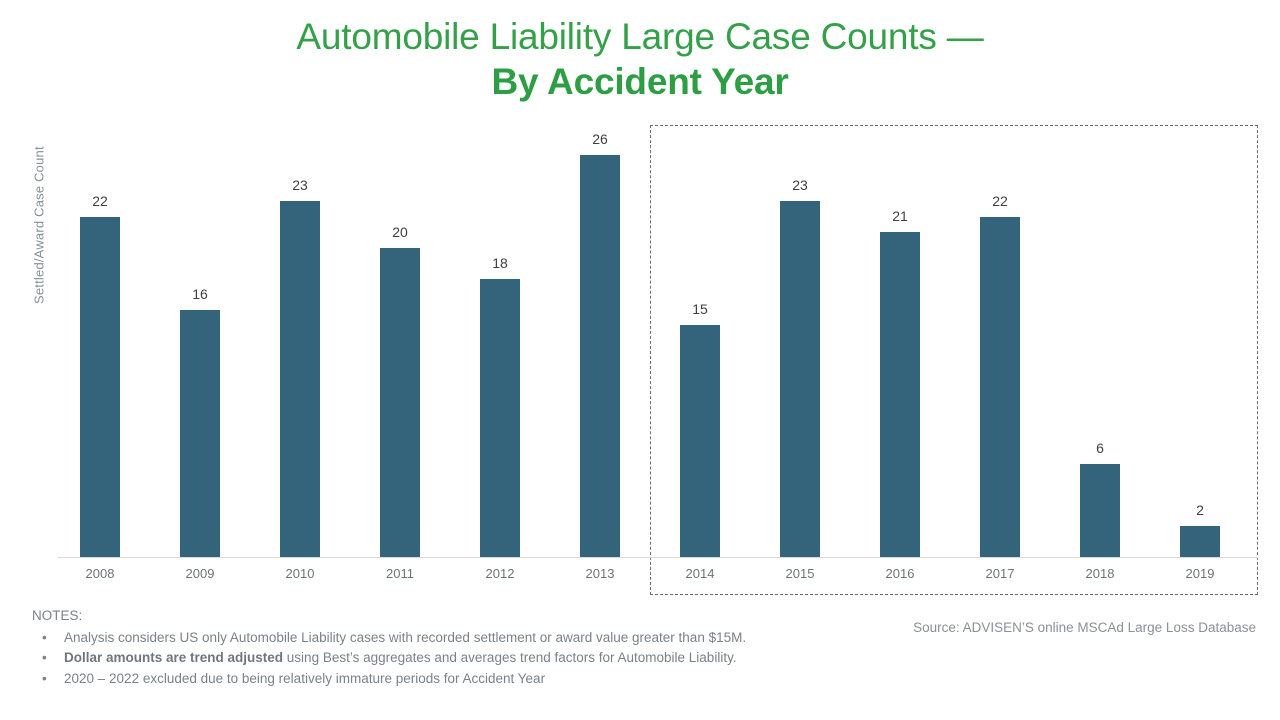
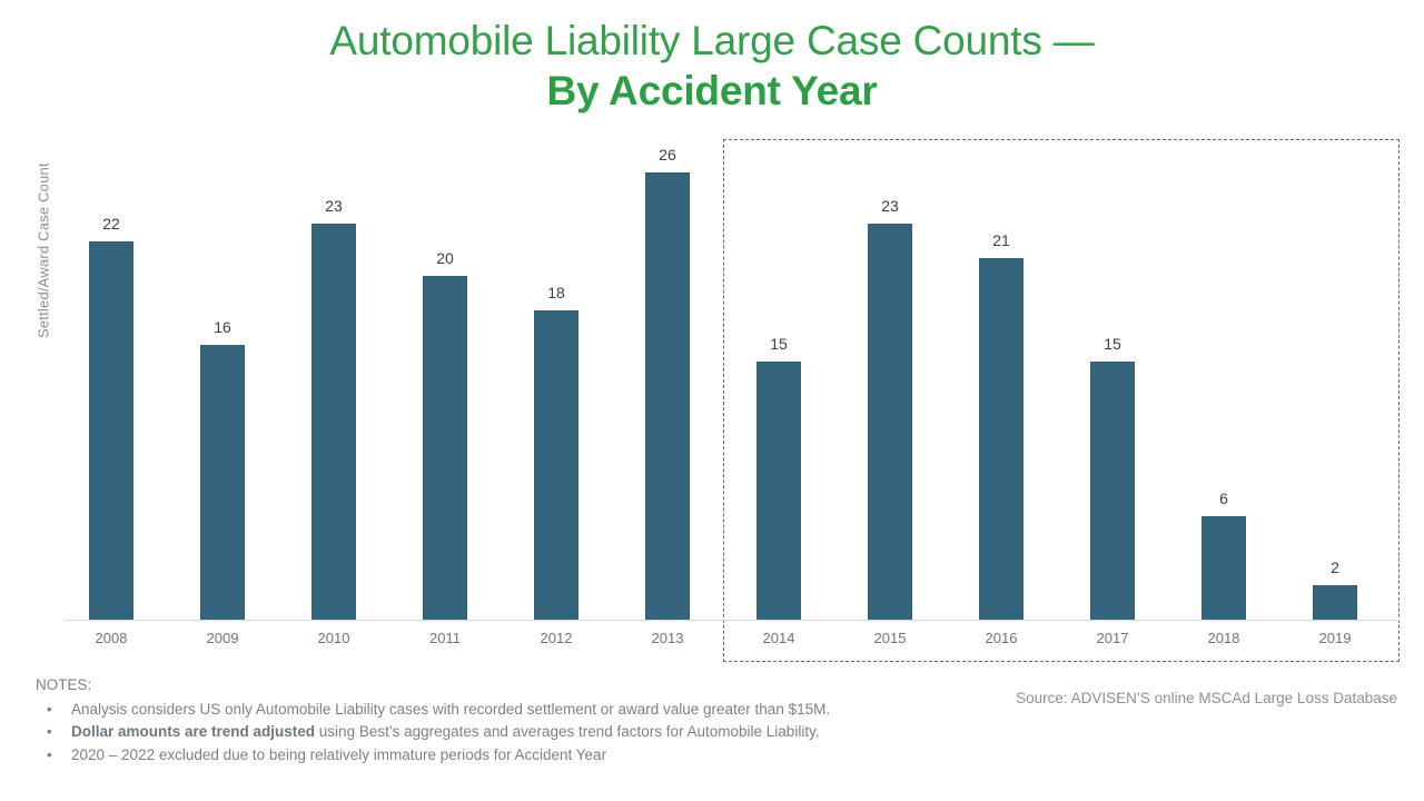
2017: 22 -> 15
